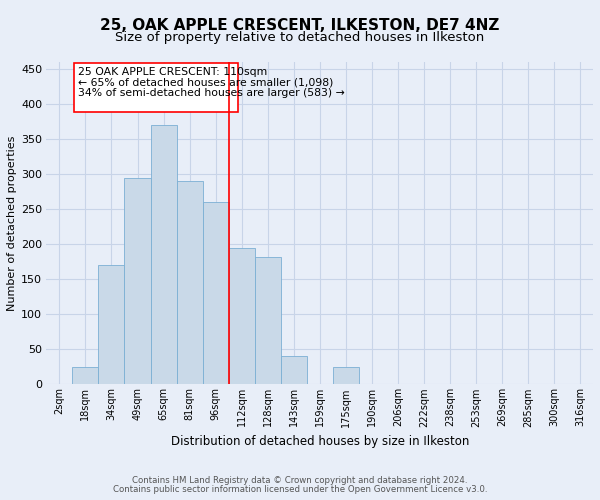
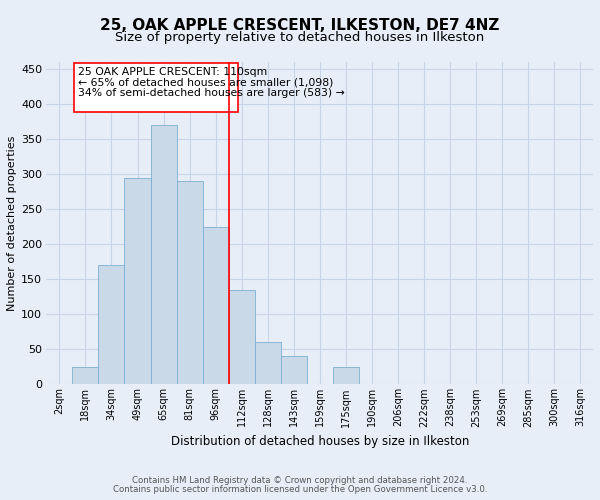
96sqm: 260 -> 225
112sqm: 194 -> 135
128sqm: 182 -> 60
